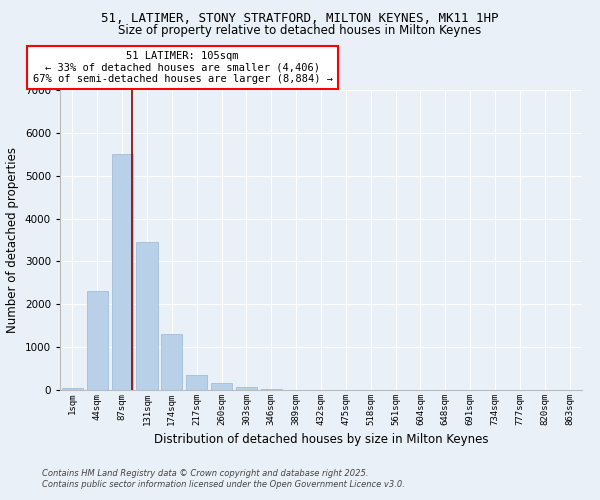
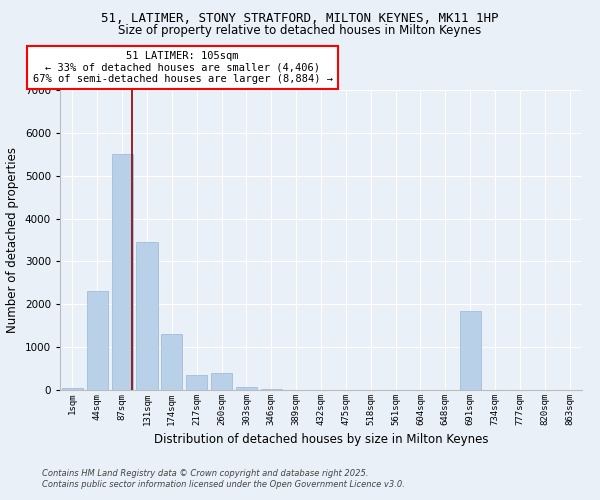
260sqm: 170 -> 400
691sqm: 0 -> 1850
